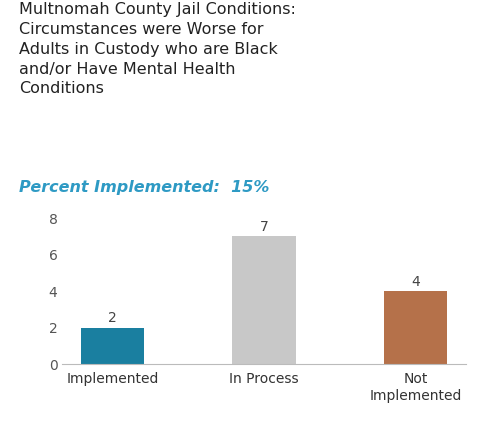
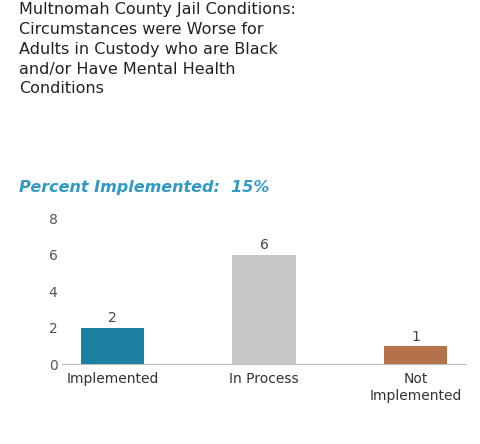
In Process: 7 -> 6
Not Implemented: 4 -> 1
